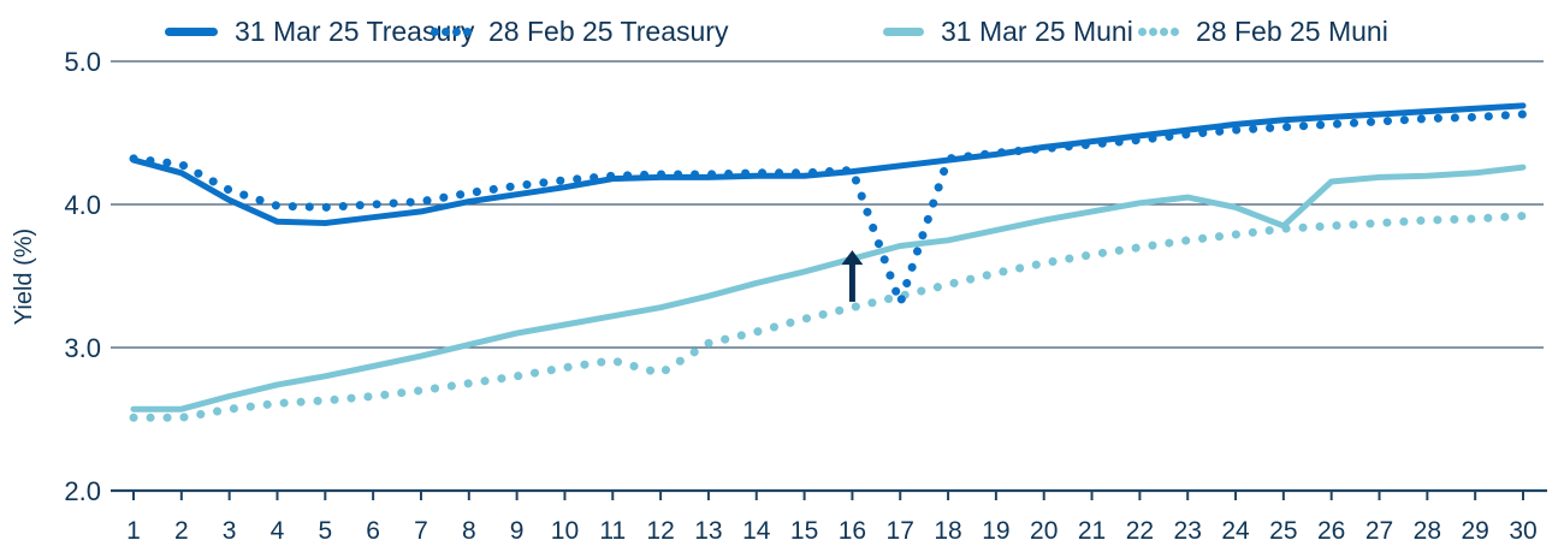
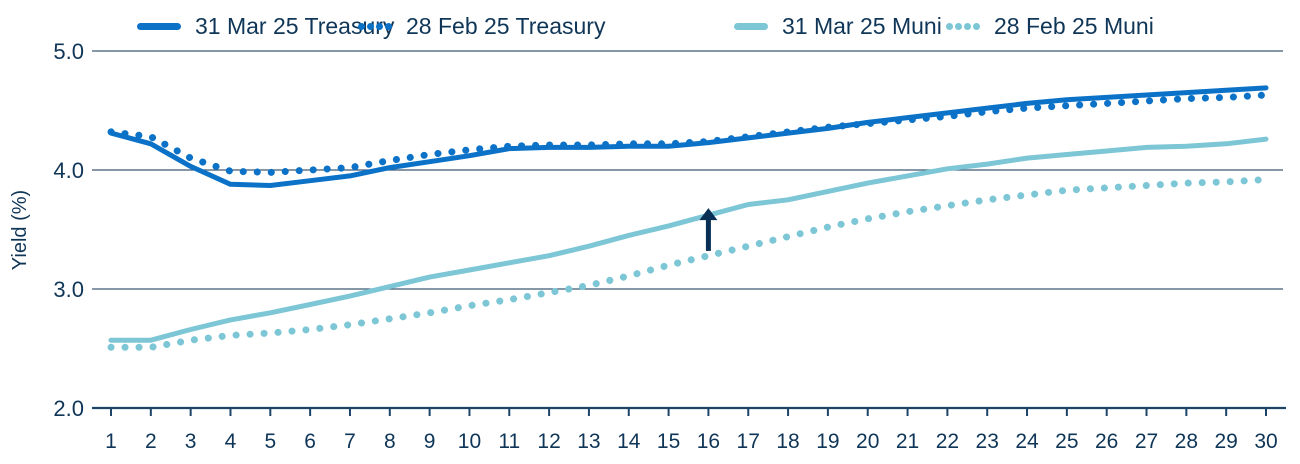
28 Feb 25 Muni/12: 2.82 -> 2.97
28 Feb 25 Treasury/17: 3.31 -> 4.28
31 Mar 25 Muni/24: 3.98 -> 4.10
31 Mar 25 Muni/25: 3.85 -> 4.13
